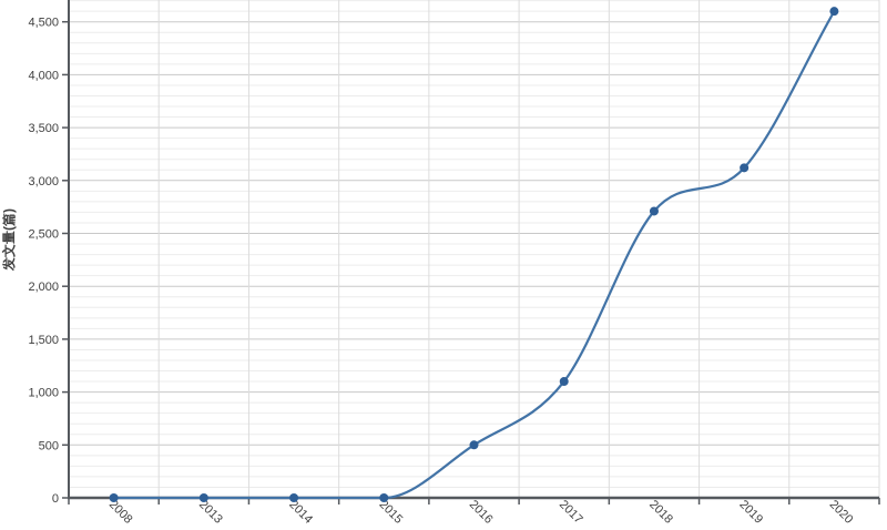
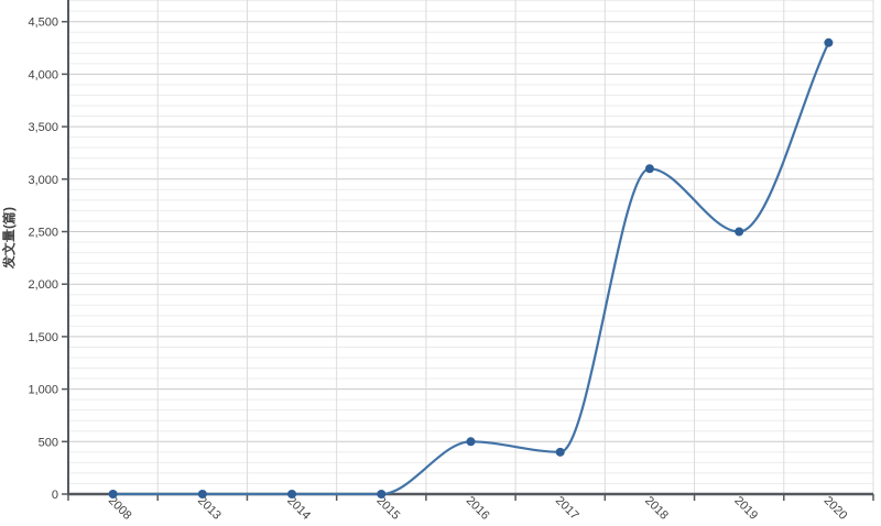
2017: 1100 -> 400
2018: 2700 -> 3100
2019: 3100 -> 2500
2020: 4600 -> 4300
